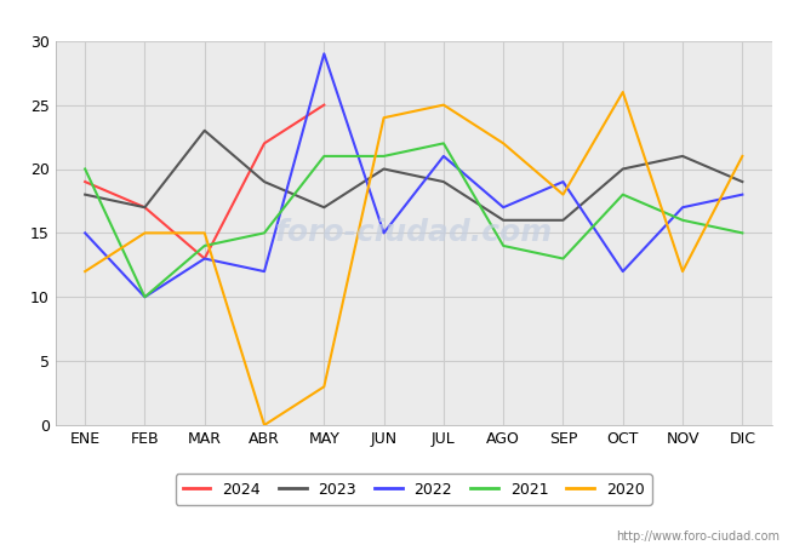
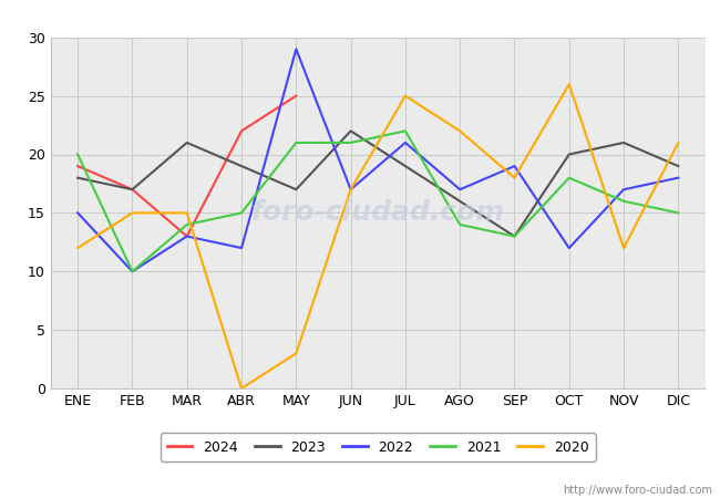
2023/MAR: 23 -> 21
2023/JUN: 20 -> 22
2022/JUN: 15 -> 17
2020/JUN: 24 -> 17
2023/SEP: 16 -> 13
